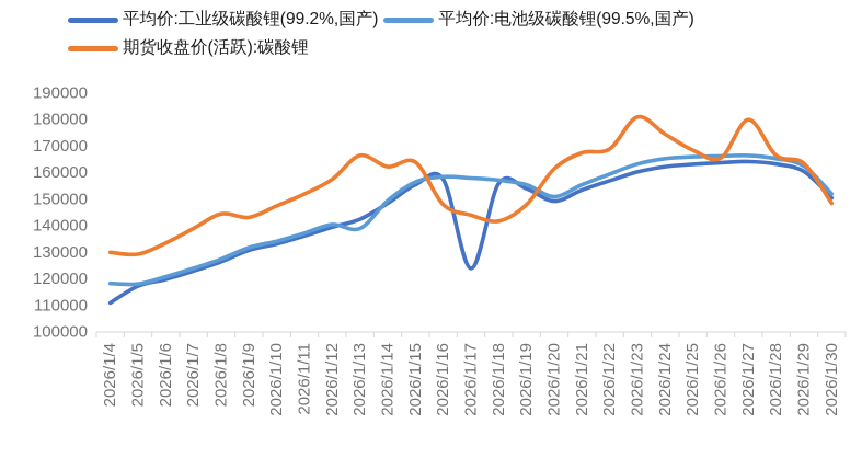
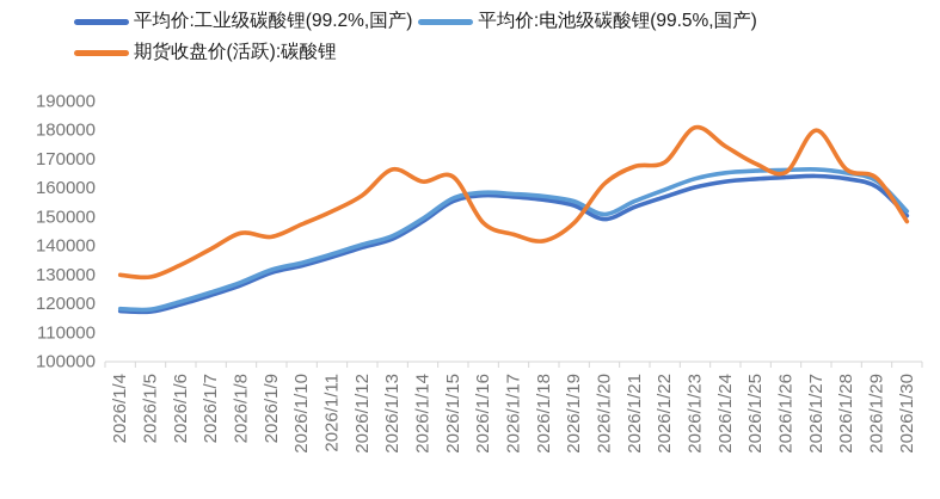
平均价:工业级碳酸锂(99.2%,国产)/2026/1/4: 111000 -> 118000
平均价:电池级碳酸锂(99.5%,国产)/2026/1/13: 139000 -> 144000
平均价:工业级碳酸锂(99.2%,国产)/2026/1/17: 124000 -> 157000
